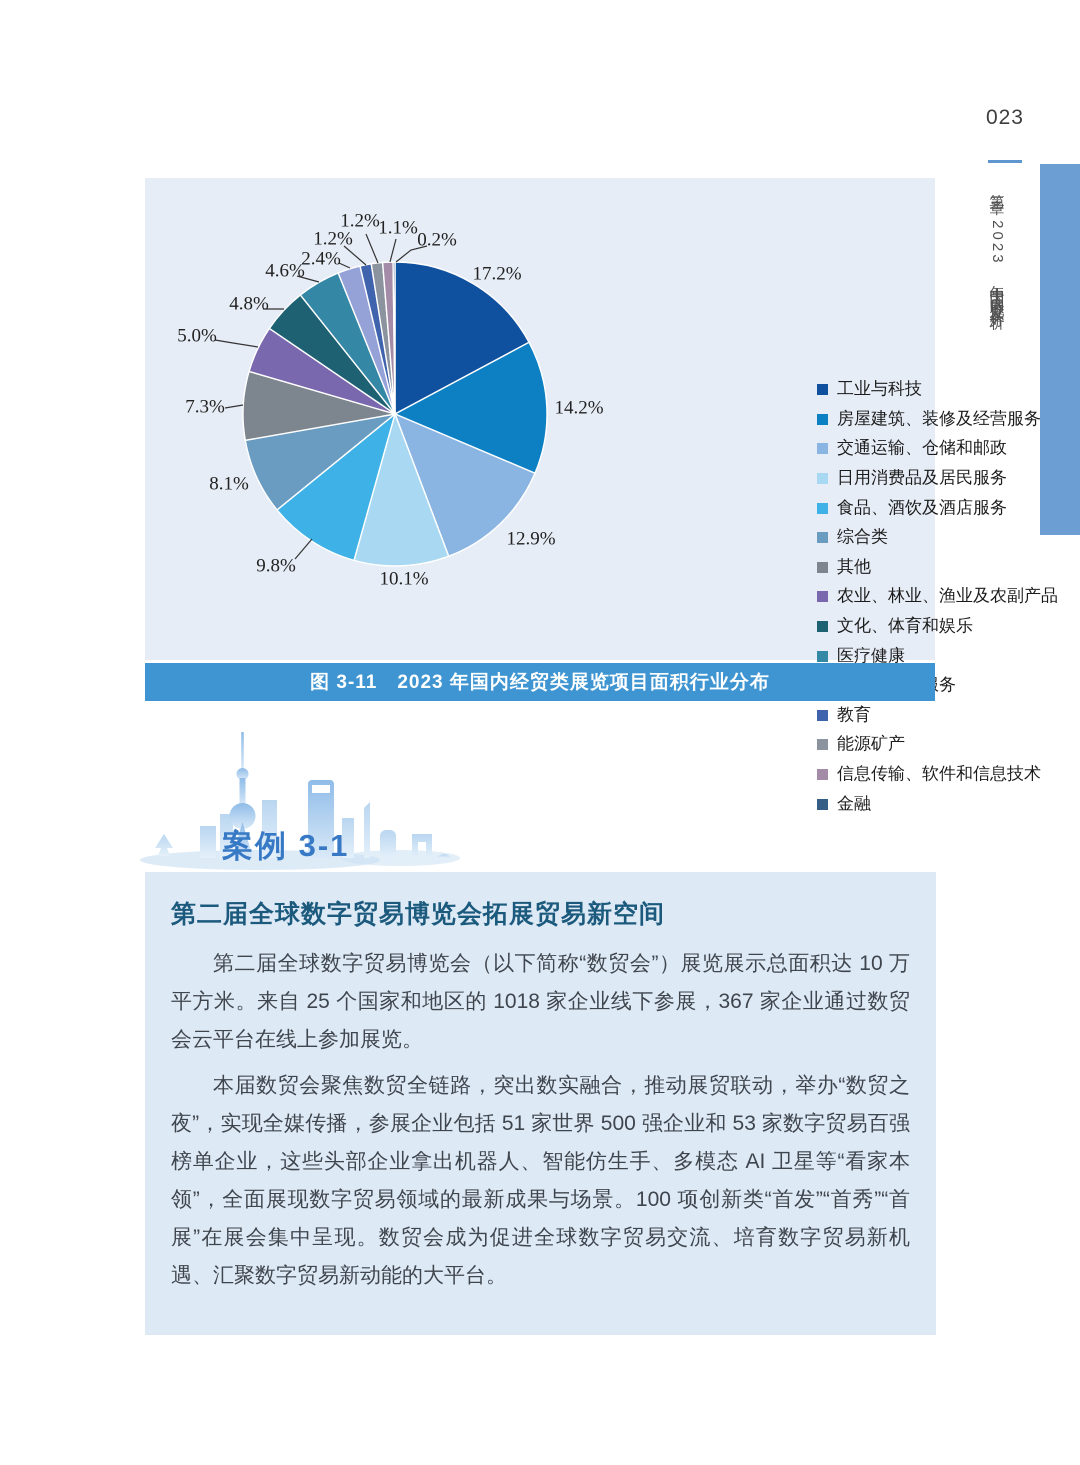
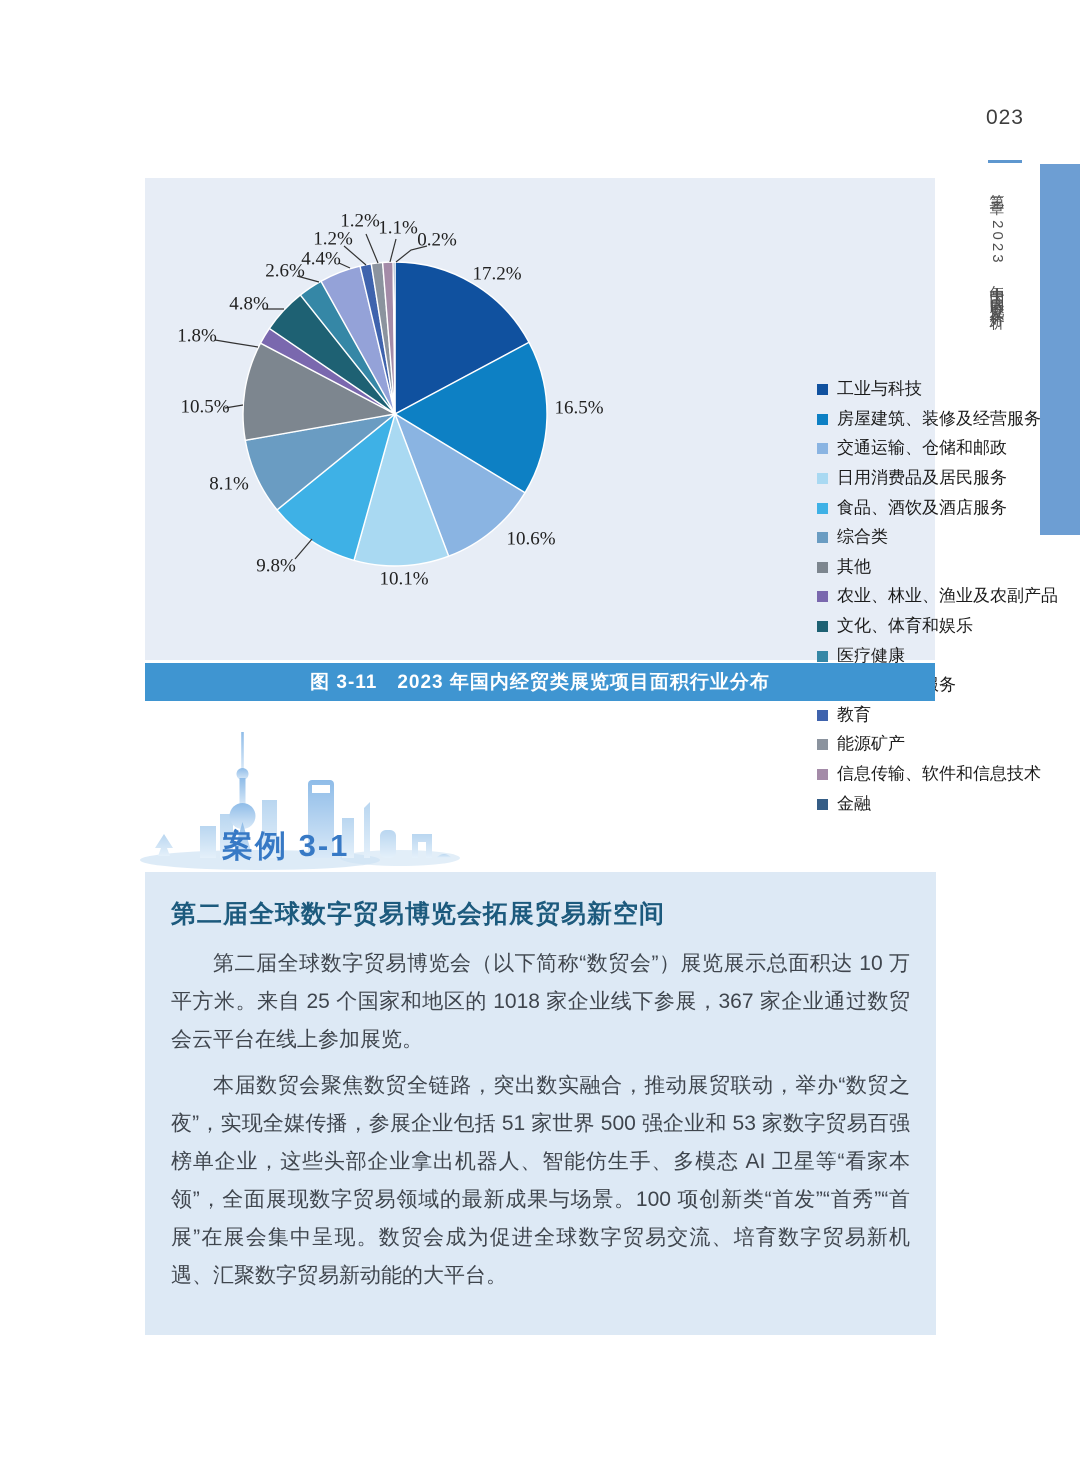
房屋建筑、装修及经营服务: 14.2% -> 16.5%
交通运输、仓储和邮政: 12.9% -> 10.6%
其他: 7.3% -> 10.5%
农业、林业、渔业及农副产品: 5.0% -> 1.8%
医疗健康: 4.6% -> 2.6%
租赁和商务服务: 2.4% -> 4.4%
